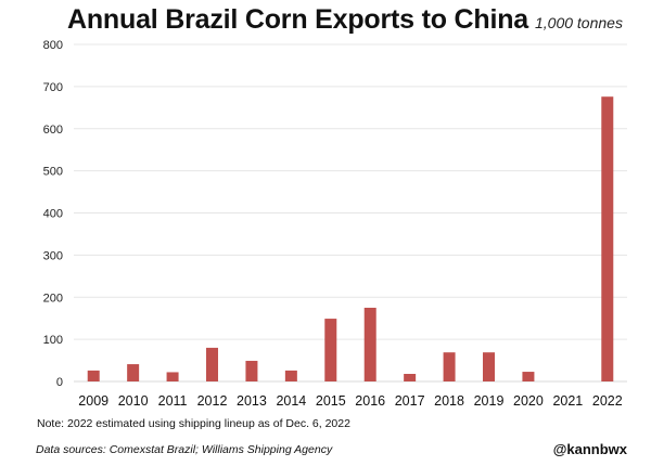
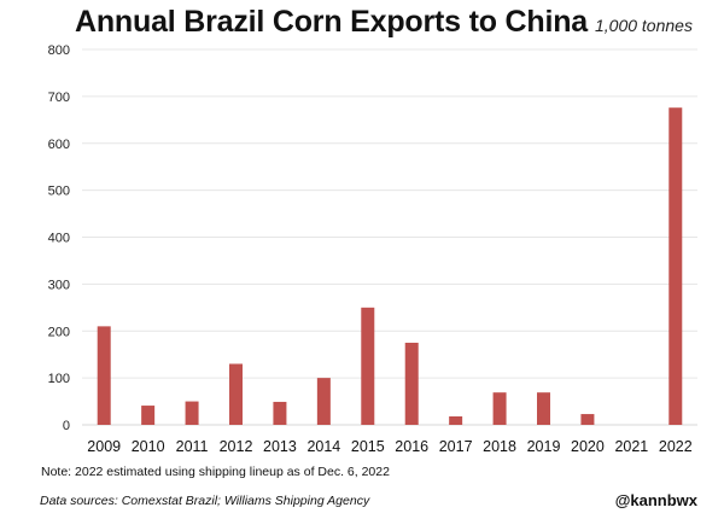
2009: 30 -> 210
2011: 20 -> 50
2012: 80 -> 130
2014: 30 -> 100
2015: 150 -> 250
